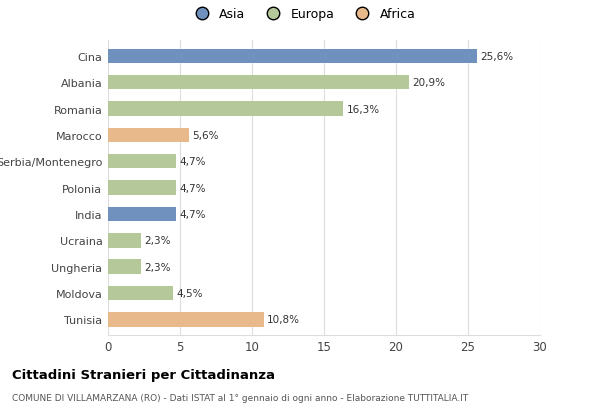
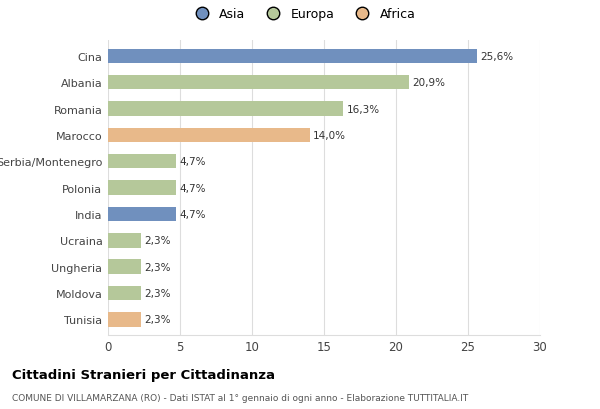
Marocco: 5,6% -> 14,0%
Moldova: 4,5% -> 2,3%
Tunisia: 10,8% -> 2,3%
